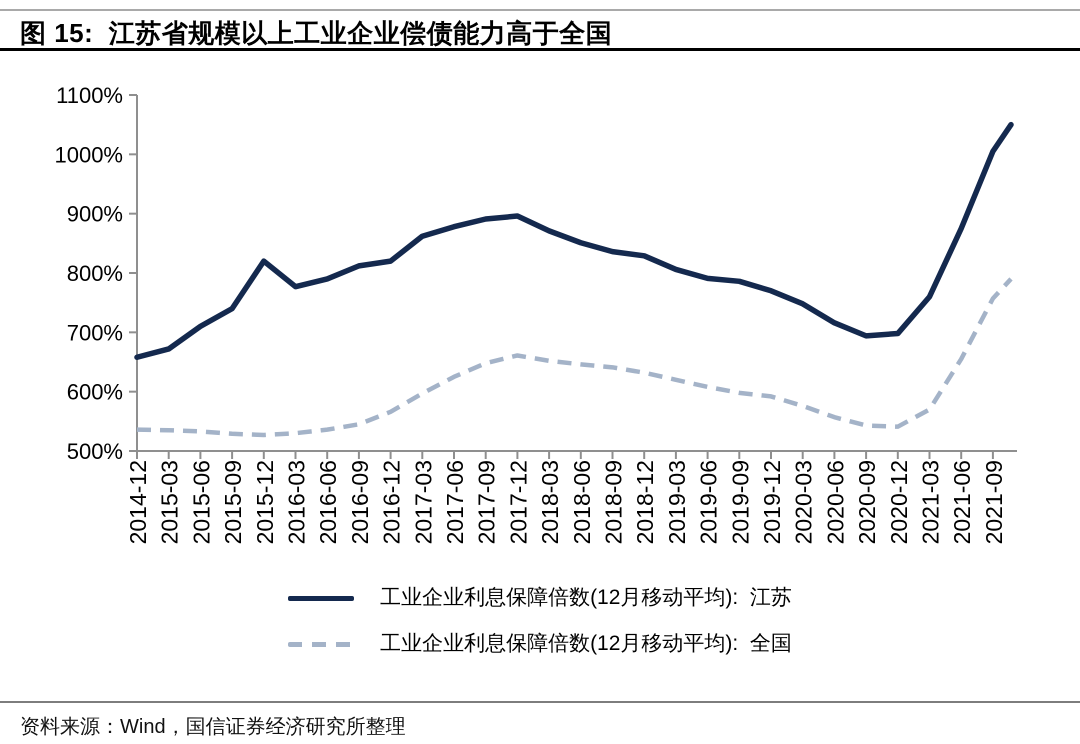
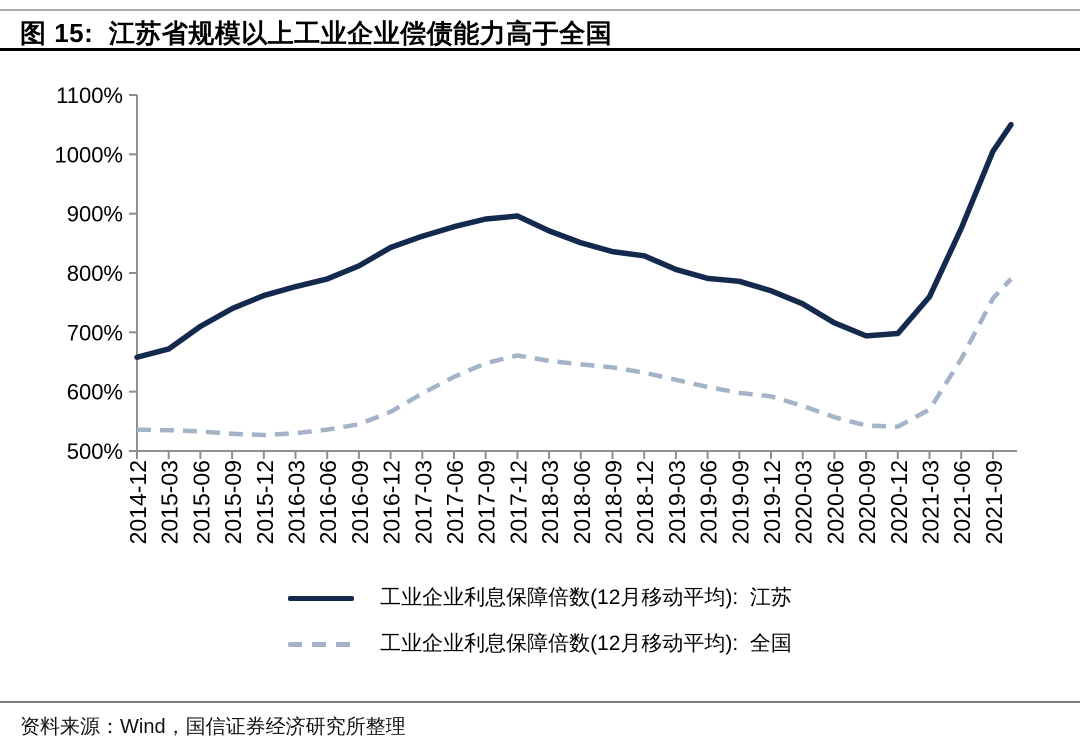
工业企业利息保障倍数(12月移动平均): 江苏/2015-12: 820% -> 760%
工业企业利息保障倍数(12月移动平均): 江苏/2016-12: 820% -> 840%
